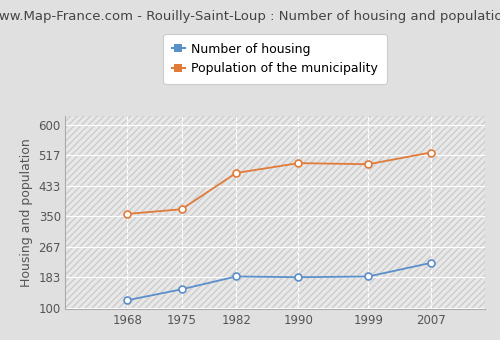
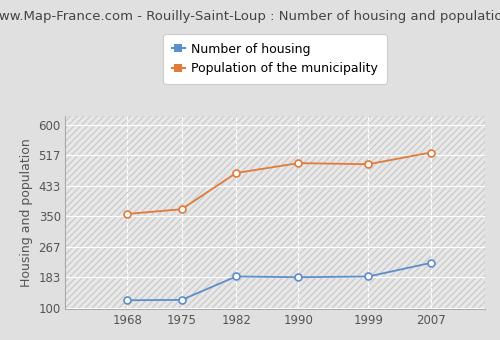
Number of housing/1975: 150 -> 121
